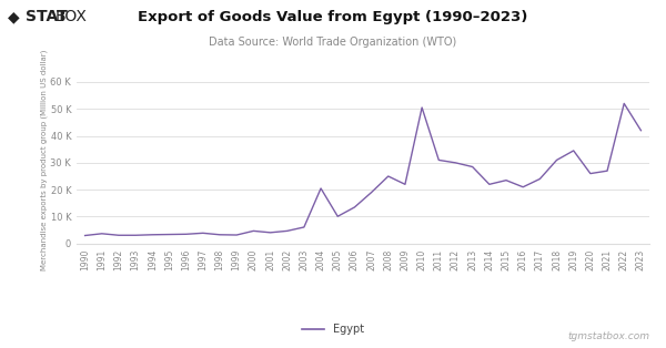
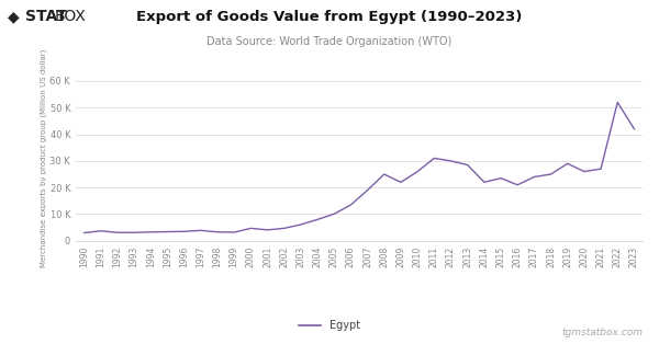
2004: 20.5 K -> 8.0 K
2010: 50.5 K -> 26.0 K
2018: 31.0 K -> 25.0 K
2019: 34.5 K -> 29.0 K
